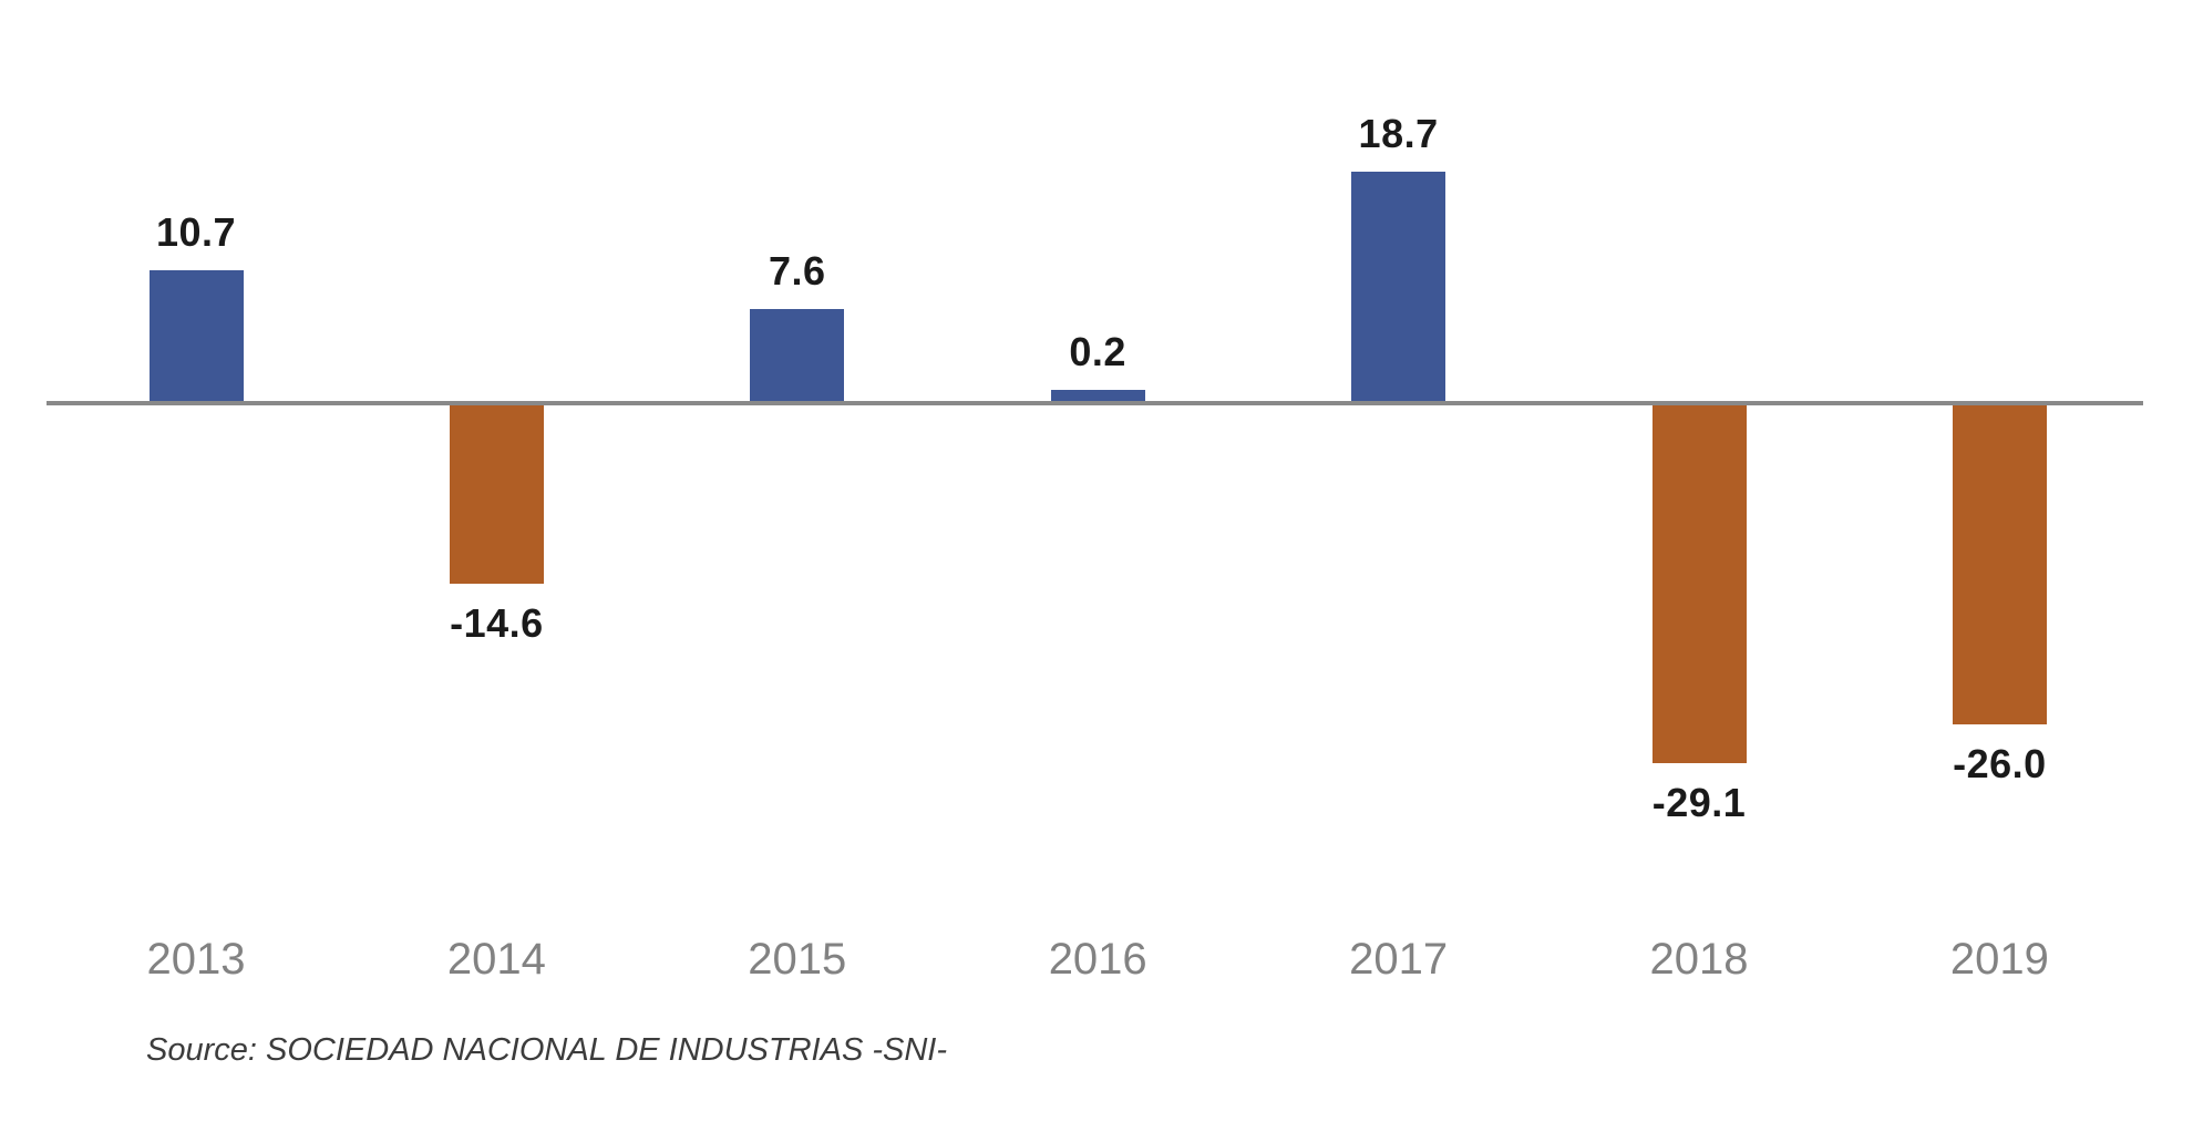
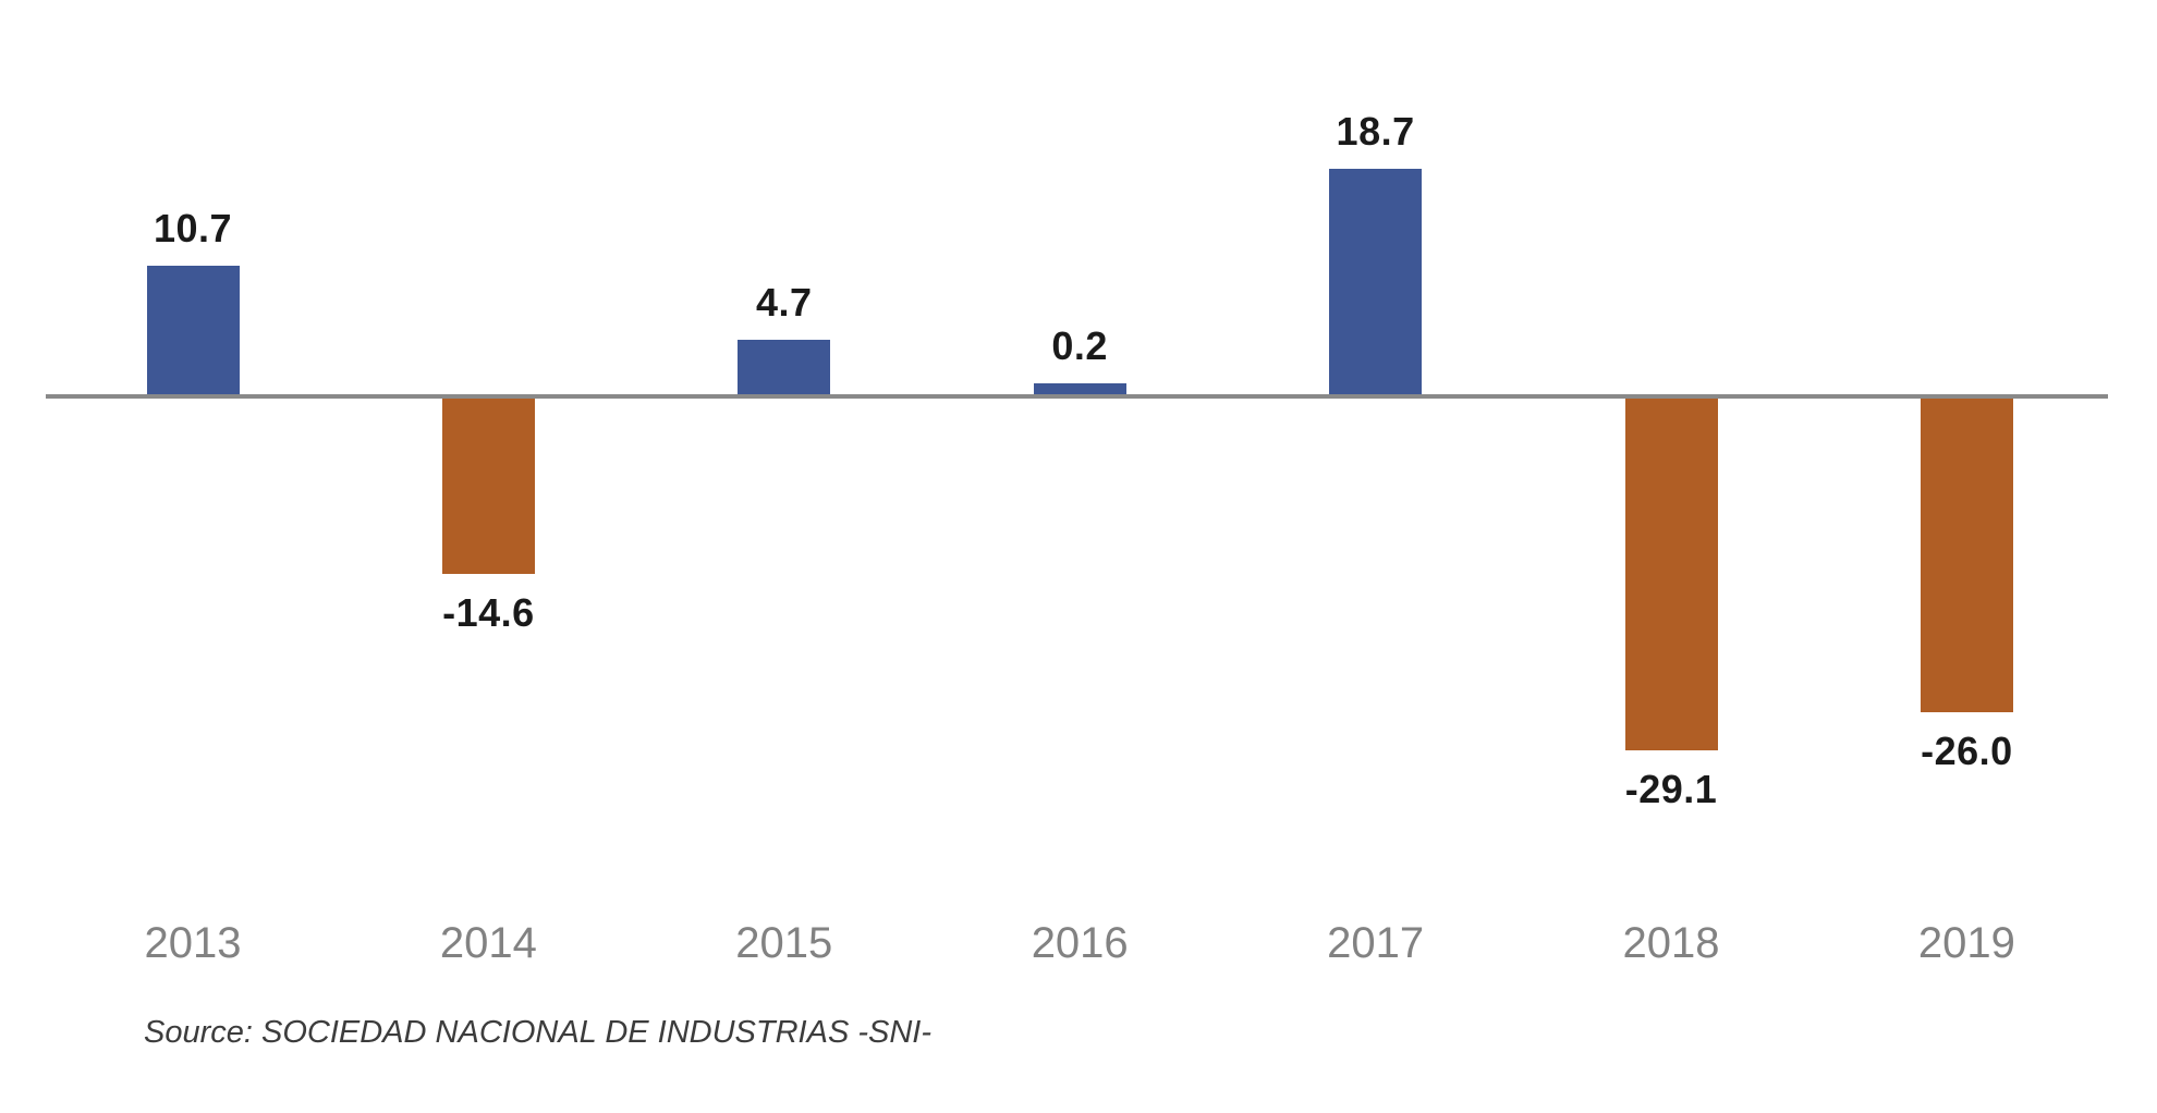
2015: 7.6 -> 4.7
